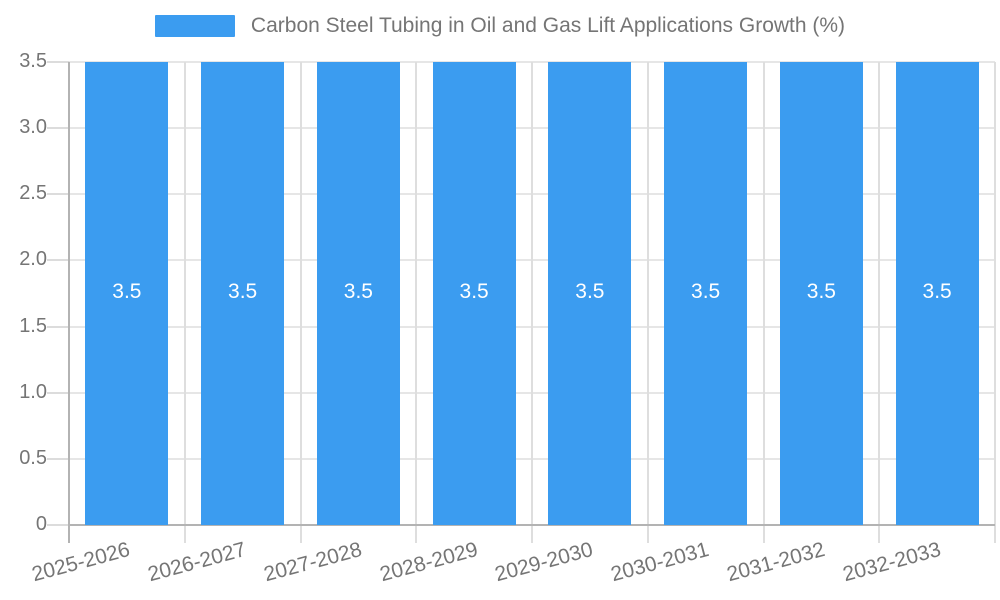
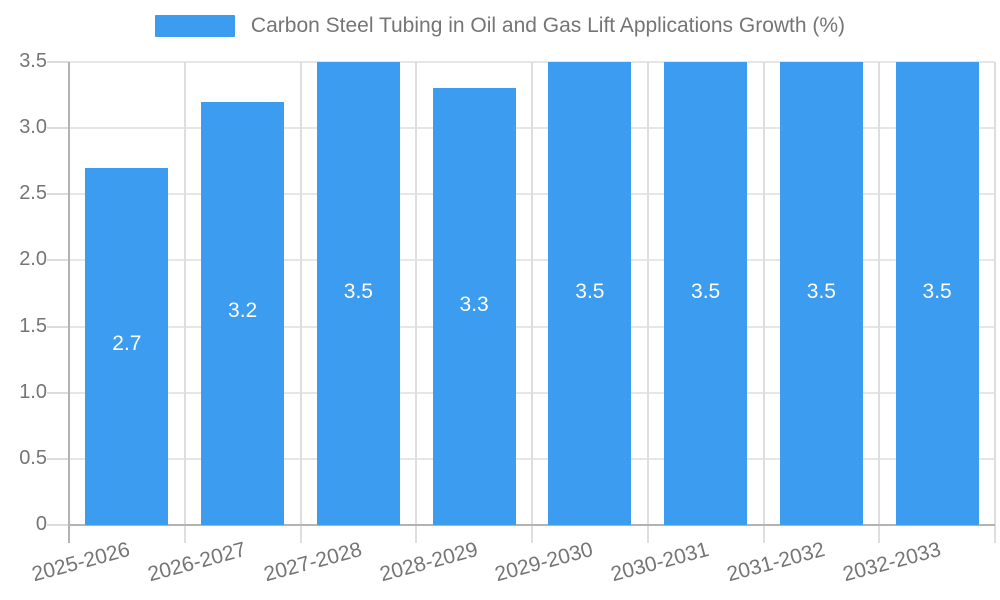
2025-2026: 3.5 -> 2.7
2026-2027: 3.5 -> 3.2
2028-2029: 3.5 -> 3.3
